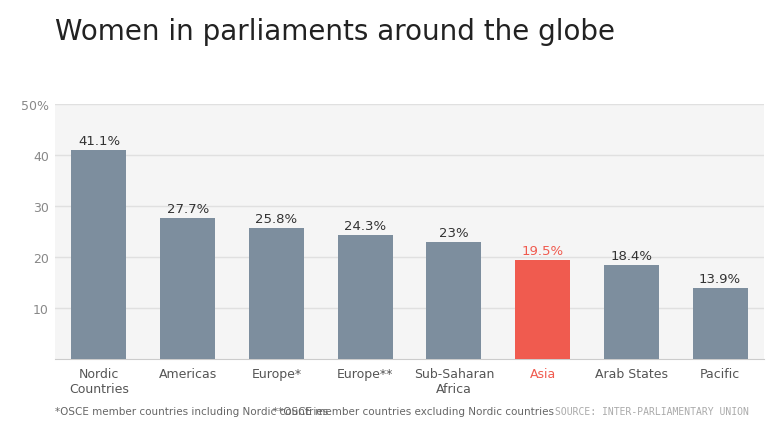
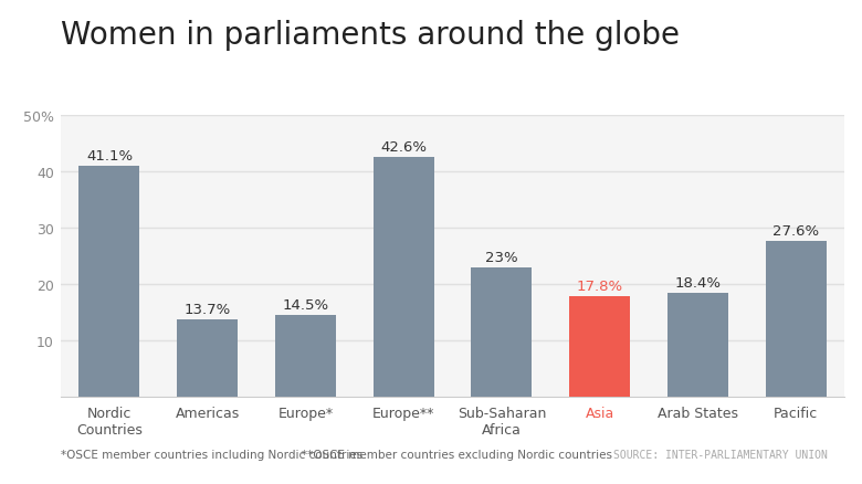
Americas: 27.7% -> 13.7%
Europe*: 25.8% -> 14.5%
Europe**: 24.3% -> 42.6%
Asia: 19.5% -> 17.8%
Pacific: 13.9% -> 27.6%
